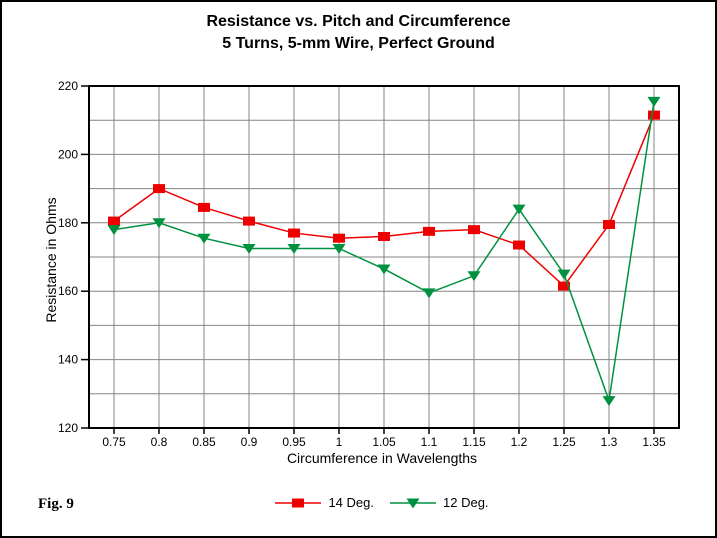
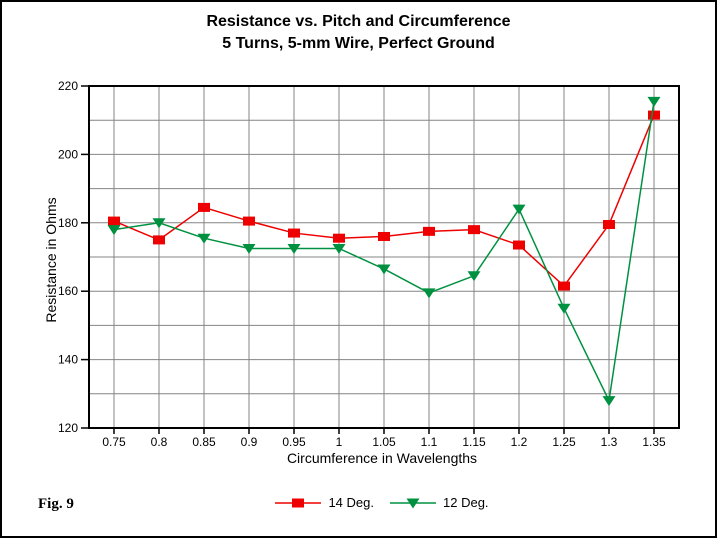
14 Deg./0.8: 190 -> 175
12 Deg./1.25: 165 -> 155
